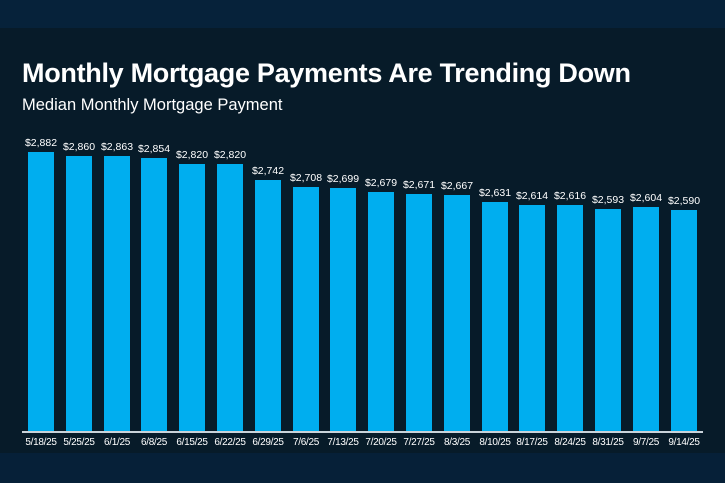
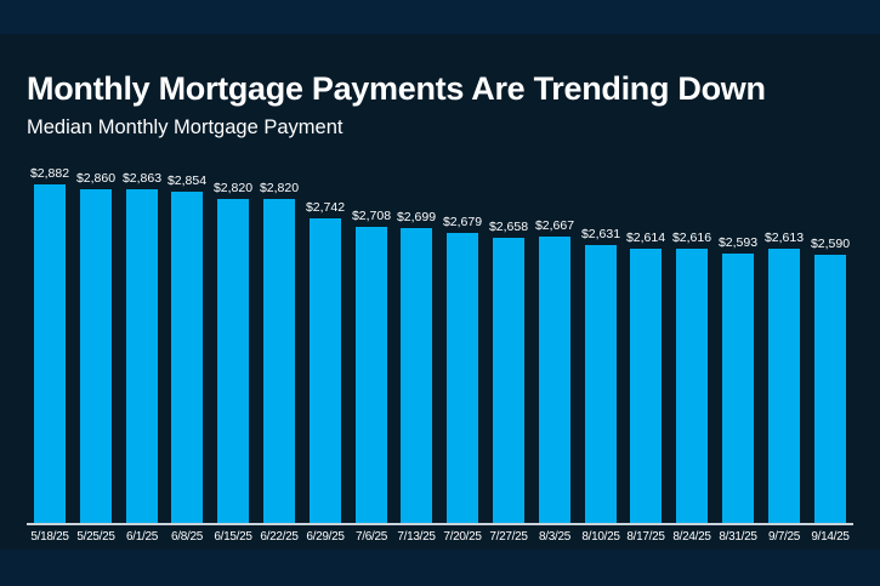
7/27/25: $2,671 -> $2,658
9/7/25: $2,604 -> $2,613
